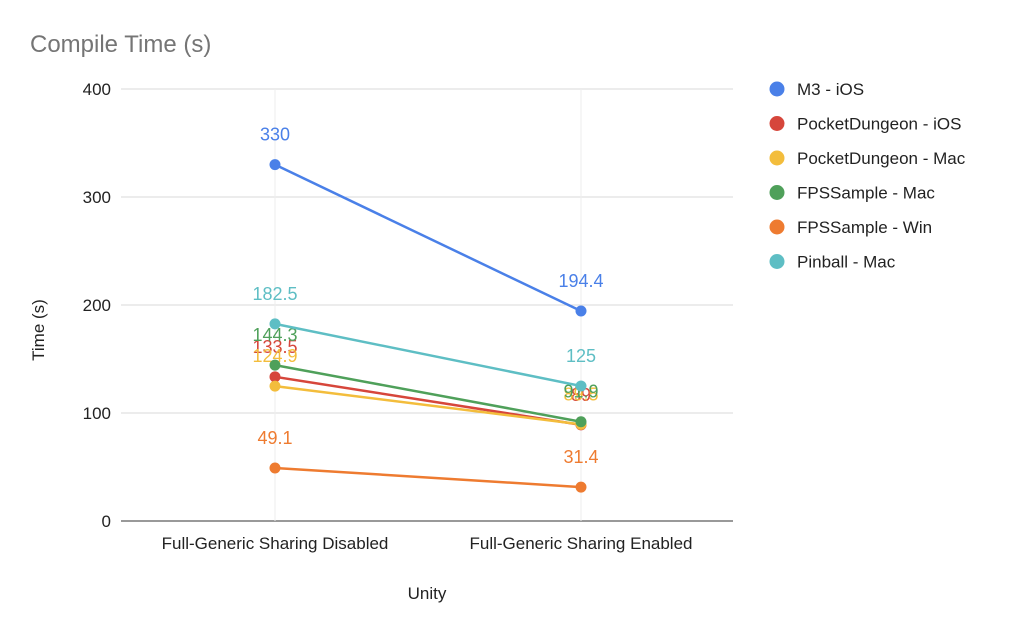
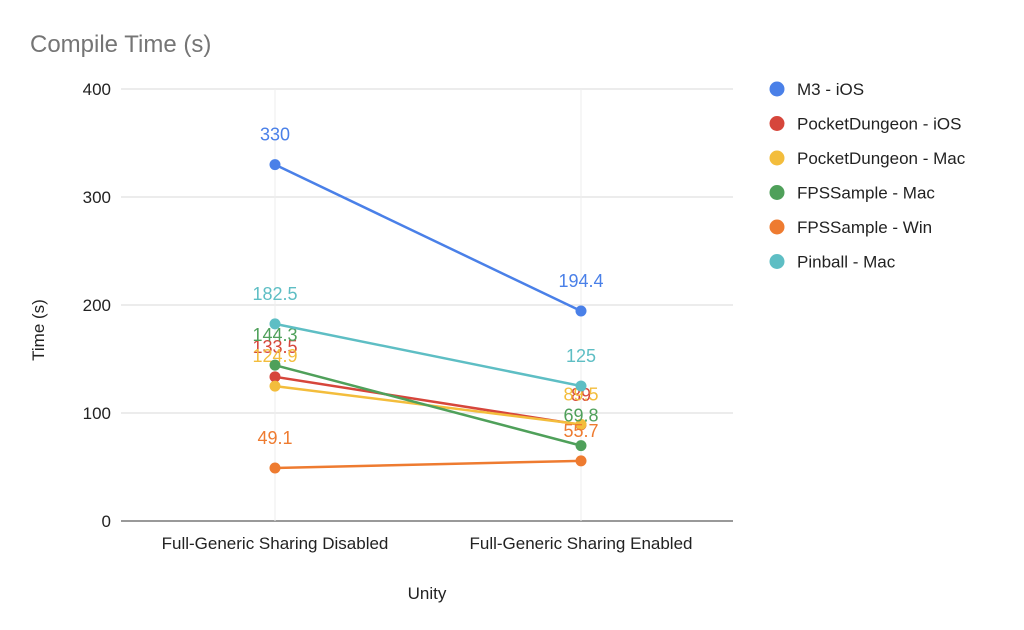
FPSSample - Mac/Full-Generic Sharing Enabled: 91.9 -> 69.8
FPSSample - Win/Full-Generic Sharing Enabled: 31.4 -> 55.7
